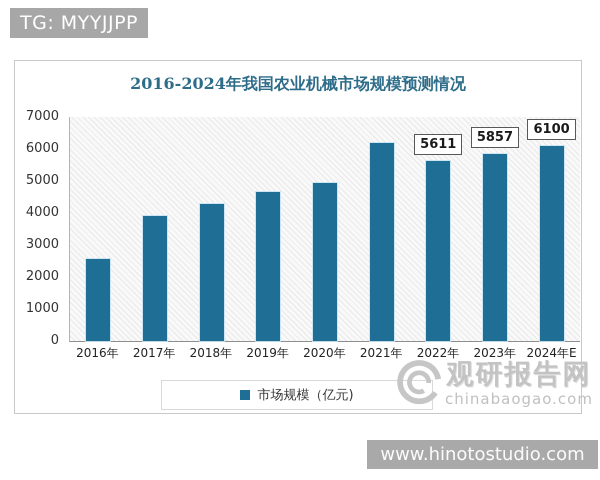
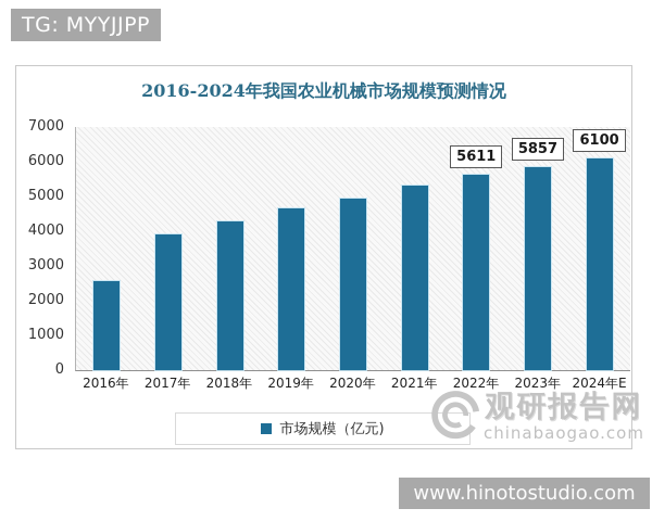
2021年: 6200 -> 5300
